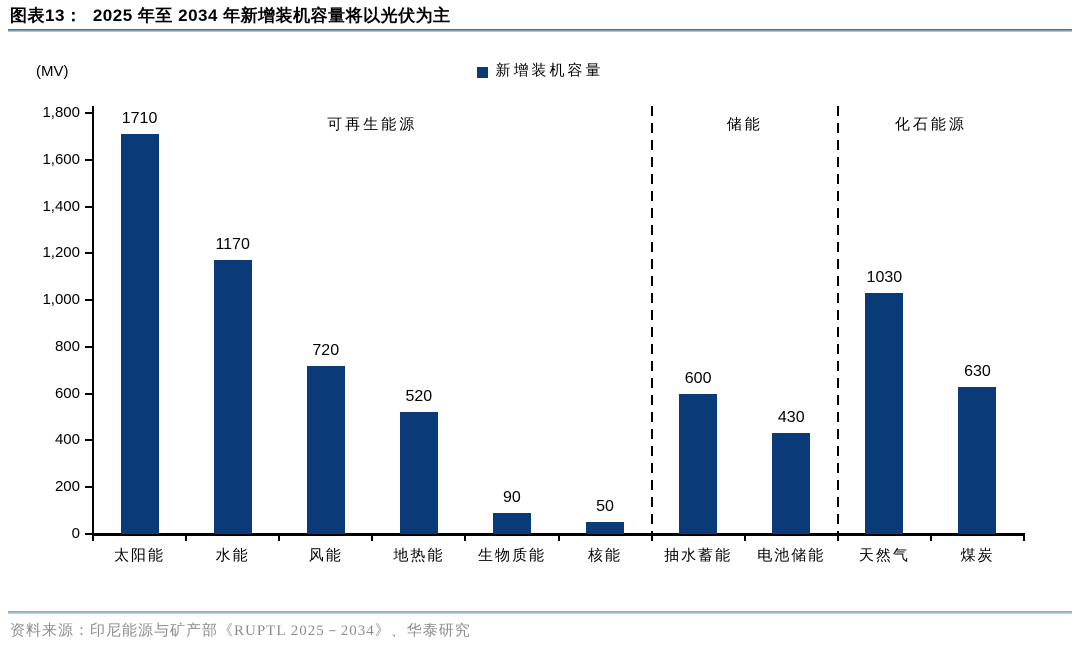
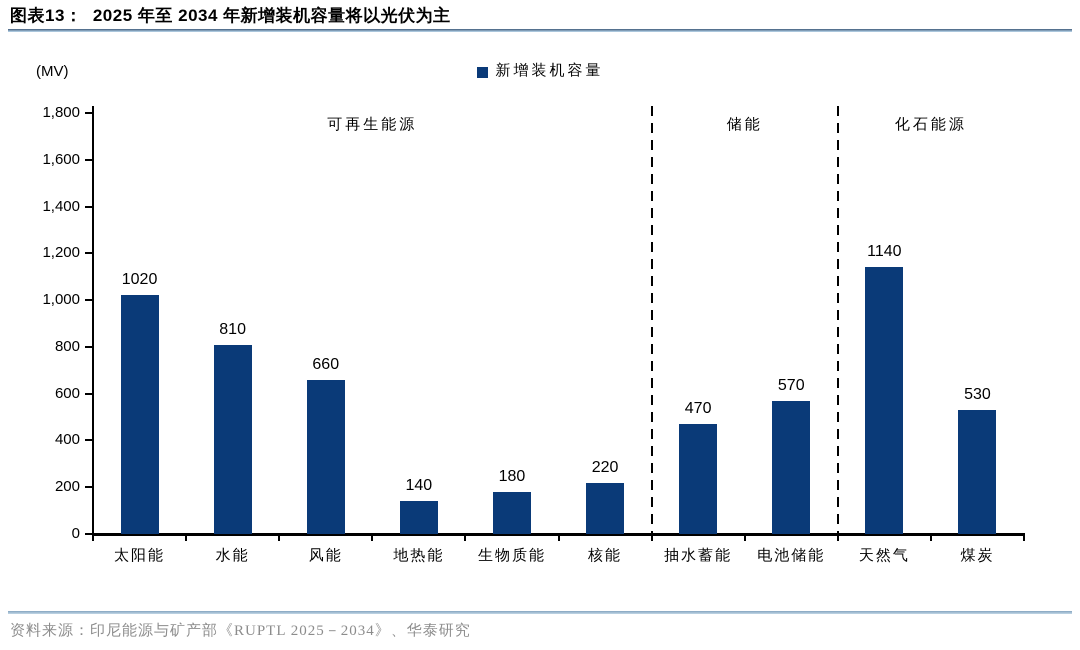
太阳能: 1710 -> 1020
水能: 1170 -> 810
风能: 720 -> 660
地热能: 520 -> 140
生物质能: 90 -> 180
核能: 50 -> 220
抽水蓄能: 600 -> 470
电池储能: 430 -> 570
天然气: 1030 -> 1140
煤炭: 630 -> 530
